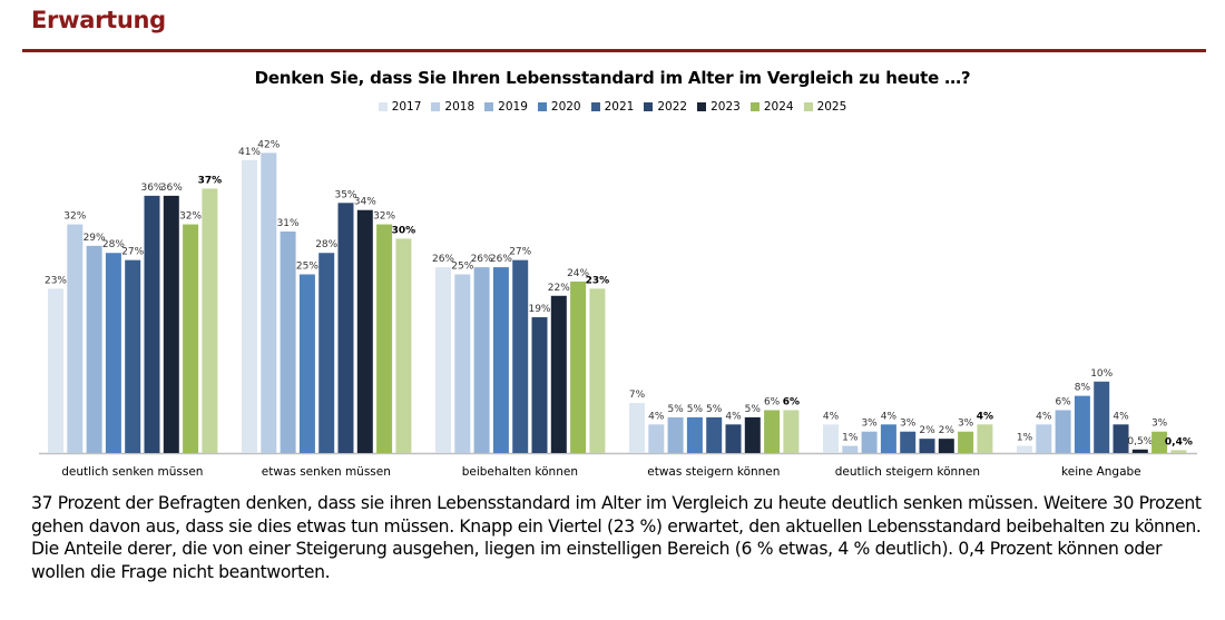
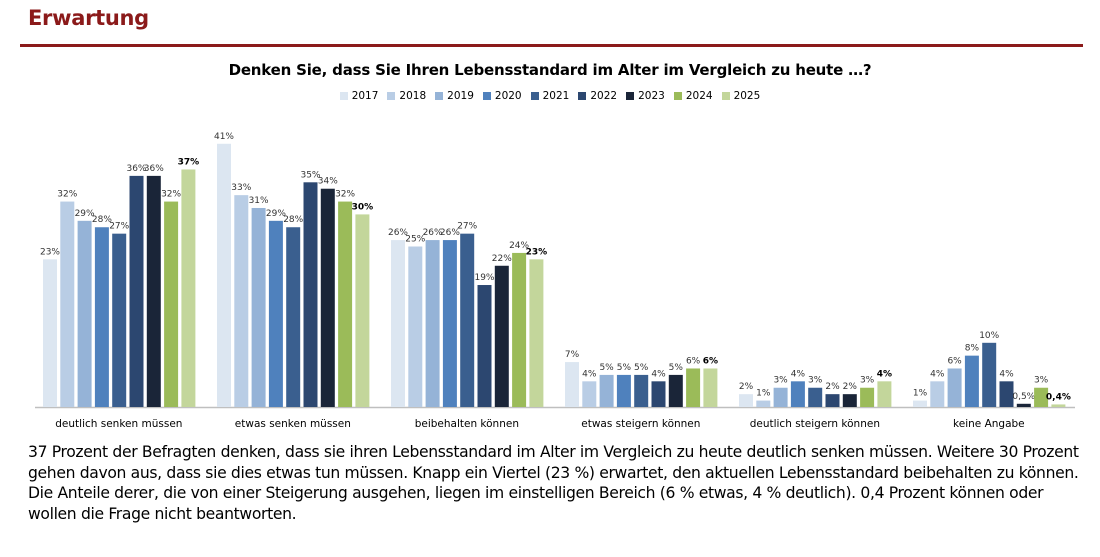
2018/etwas senken müssen: 42% -> 33%
2020/etwas senken müssen: 25% -> 29%
2017/deutlich steigern können: 4% -> 2%
